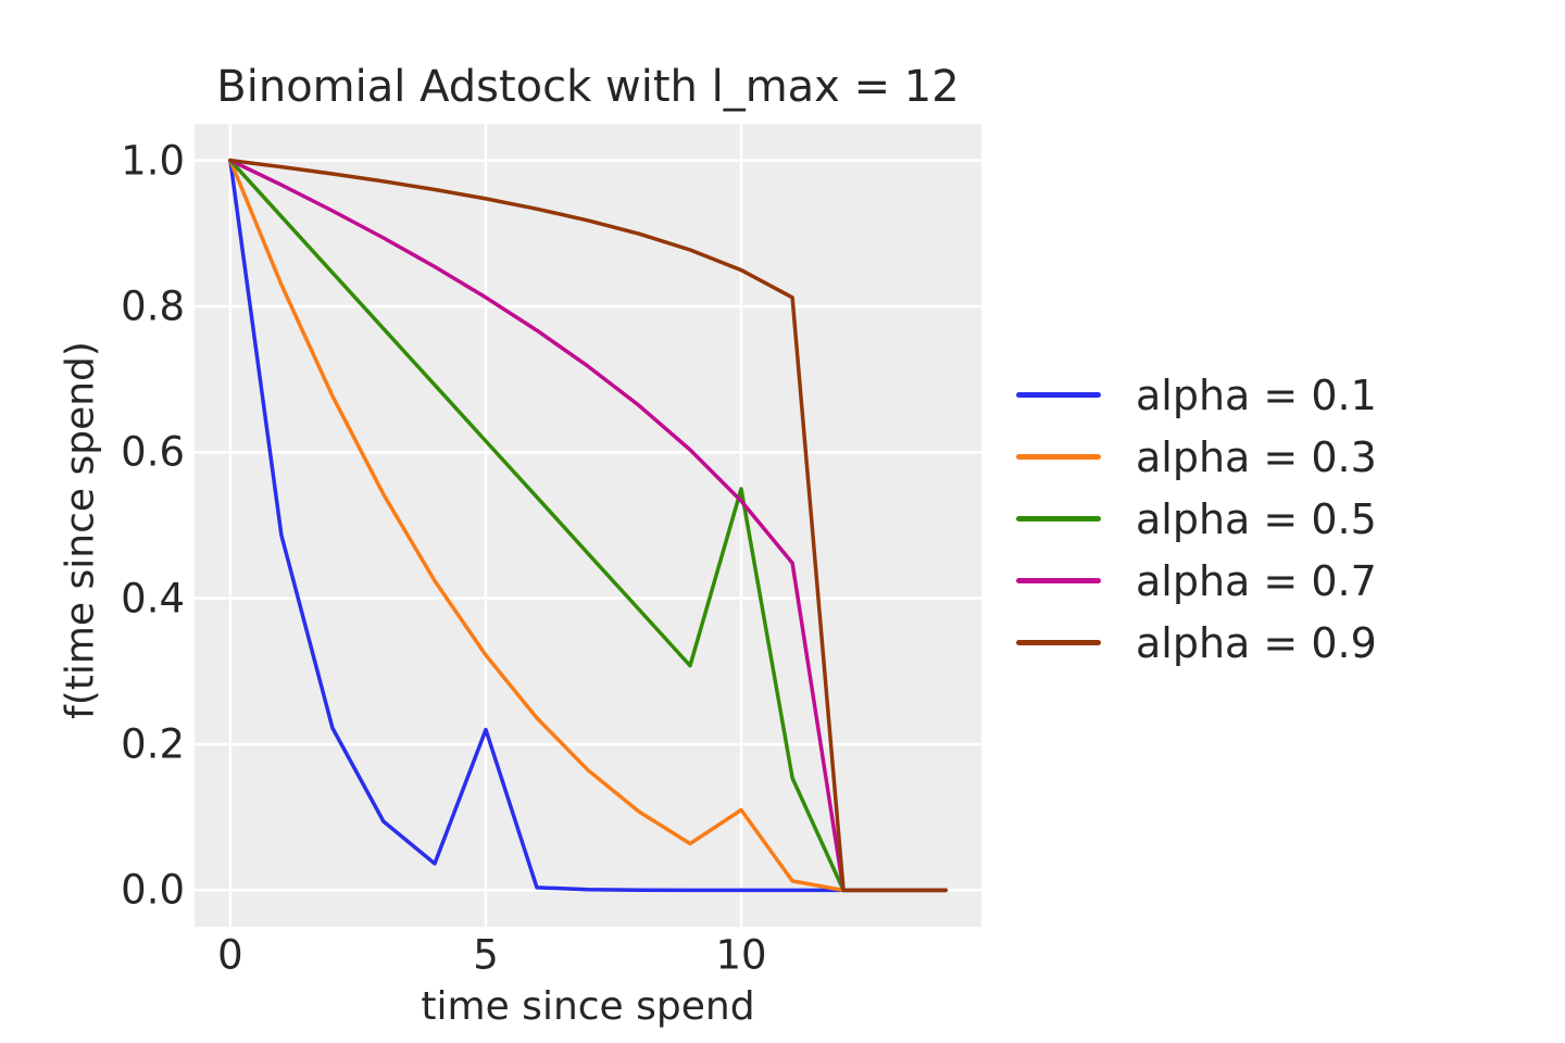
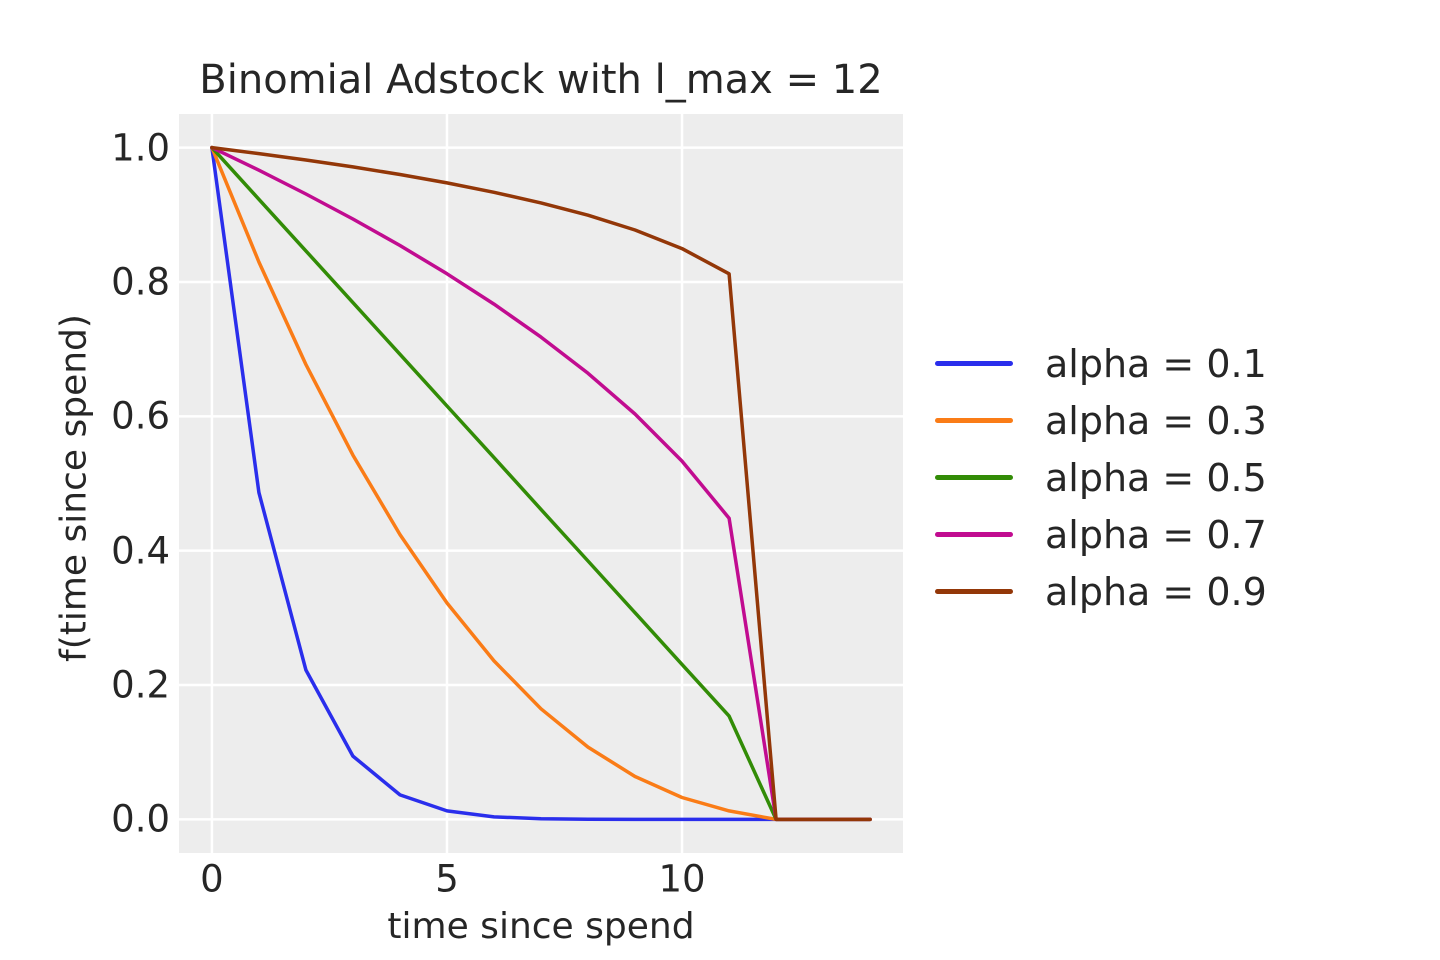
alpha = 0.1/5: 0.22 -> 0.01
alpha = 0.3/10: 0.11 -> 0.03
alpha = 0.5/10: 0.55 -> 0.23
